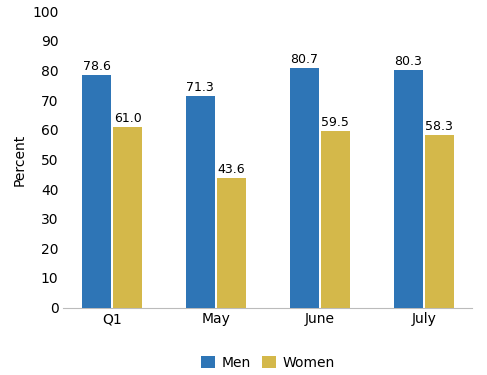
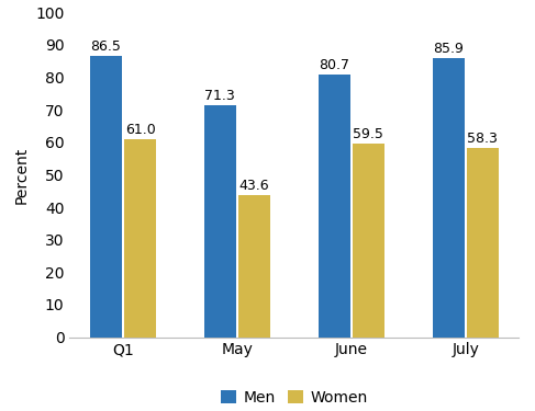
Men/Q1: 78.6 -> 86.5
Men/July: 80.3 -> 85.9
